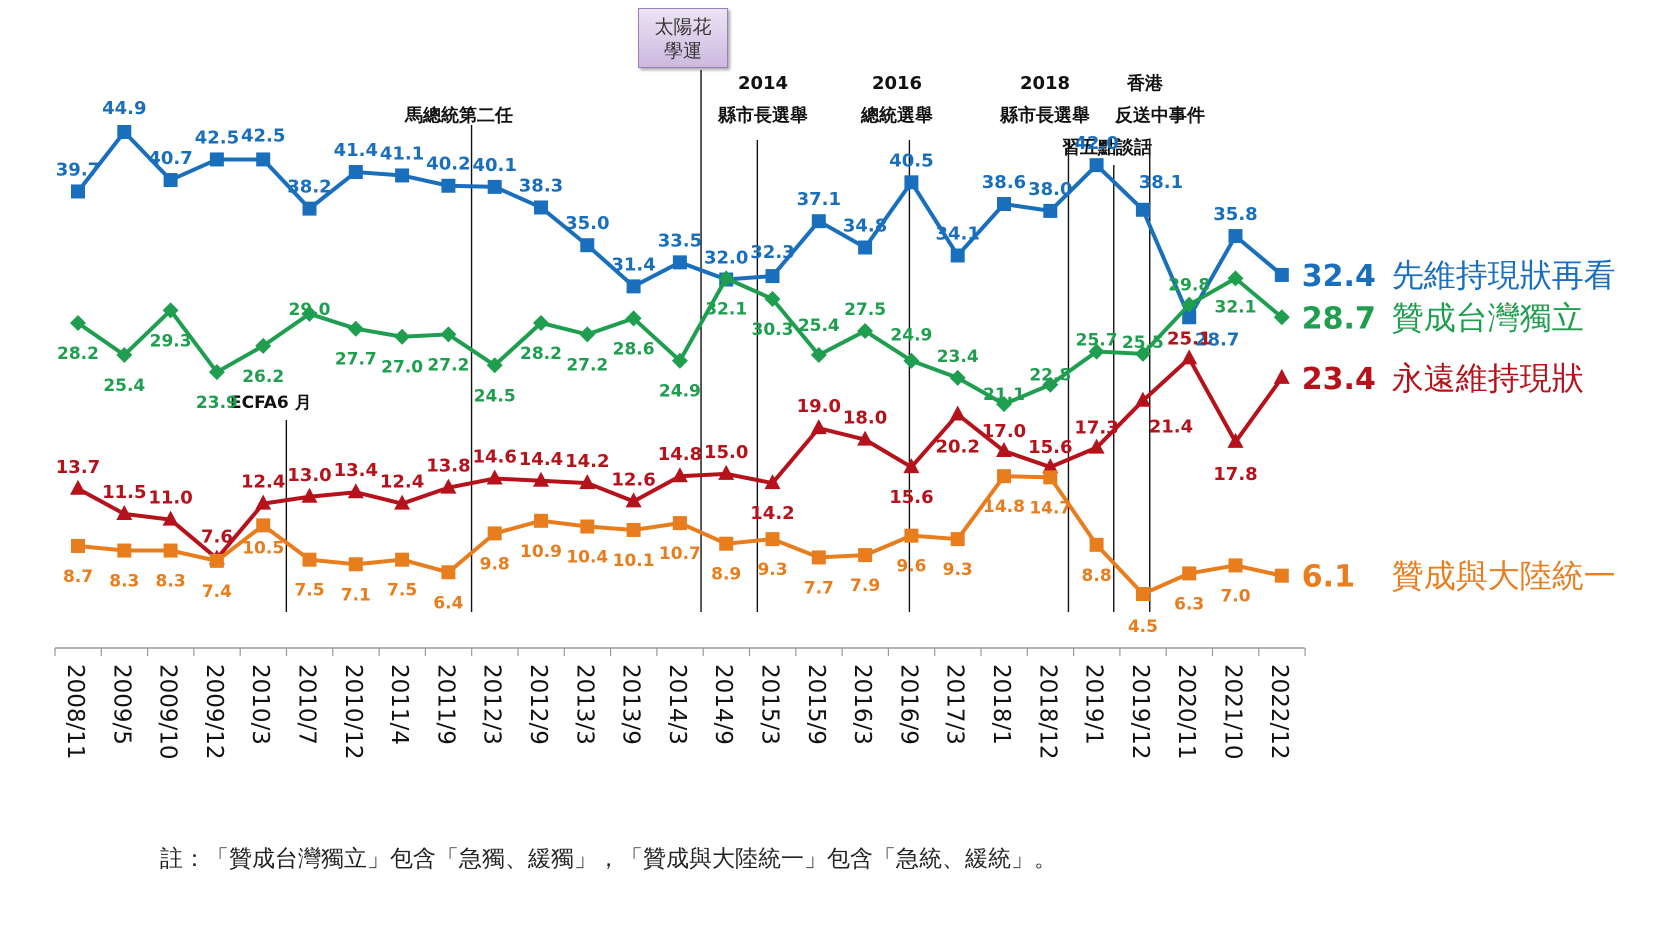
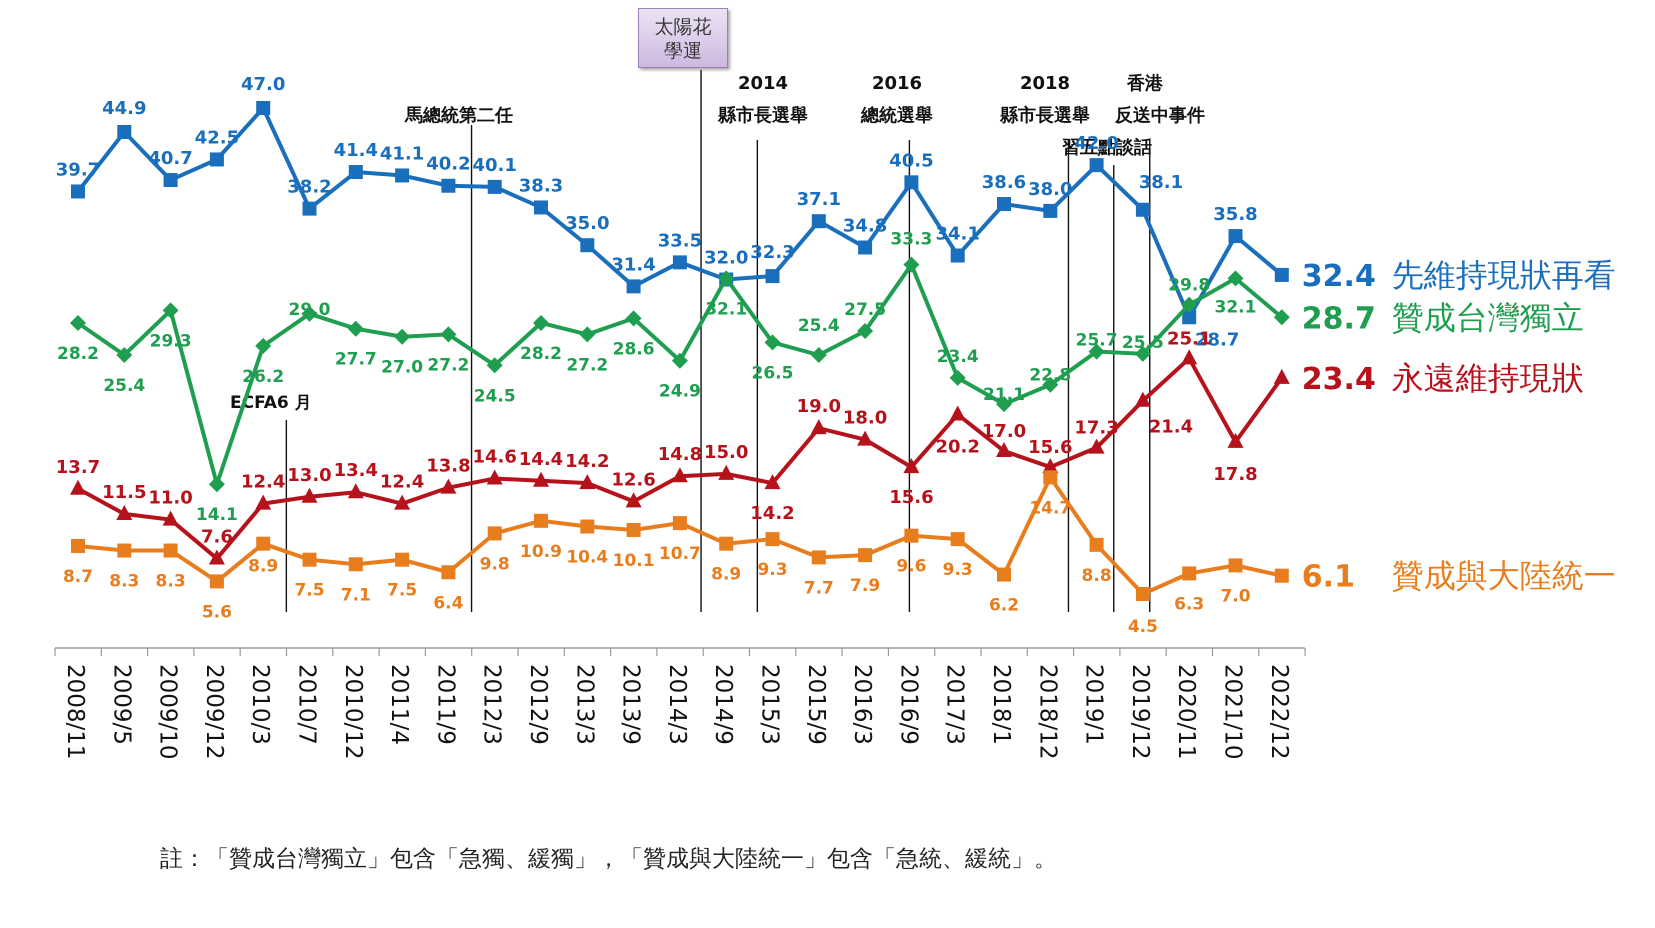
贊成台灣獨立/2009/12: 23.9 -> 14.1
贊成與大陸統一/2009/12: 7.4 -> 5.6
先維持現狀再看/2010/3: 42.5 -> 47.0
贊成與大陸統一/2010/3: 10.5 -> 8.9
贊成台灣獨立/2015/3: 30.3 -> 26.5
贊成台灣獨立/2016/9: 24.9 -> 33.3
贊成與大陸統一/2018/1: 14.8 -> 6.2
